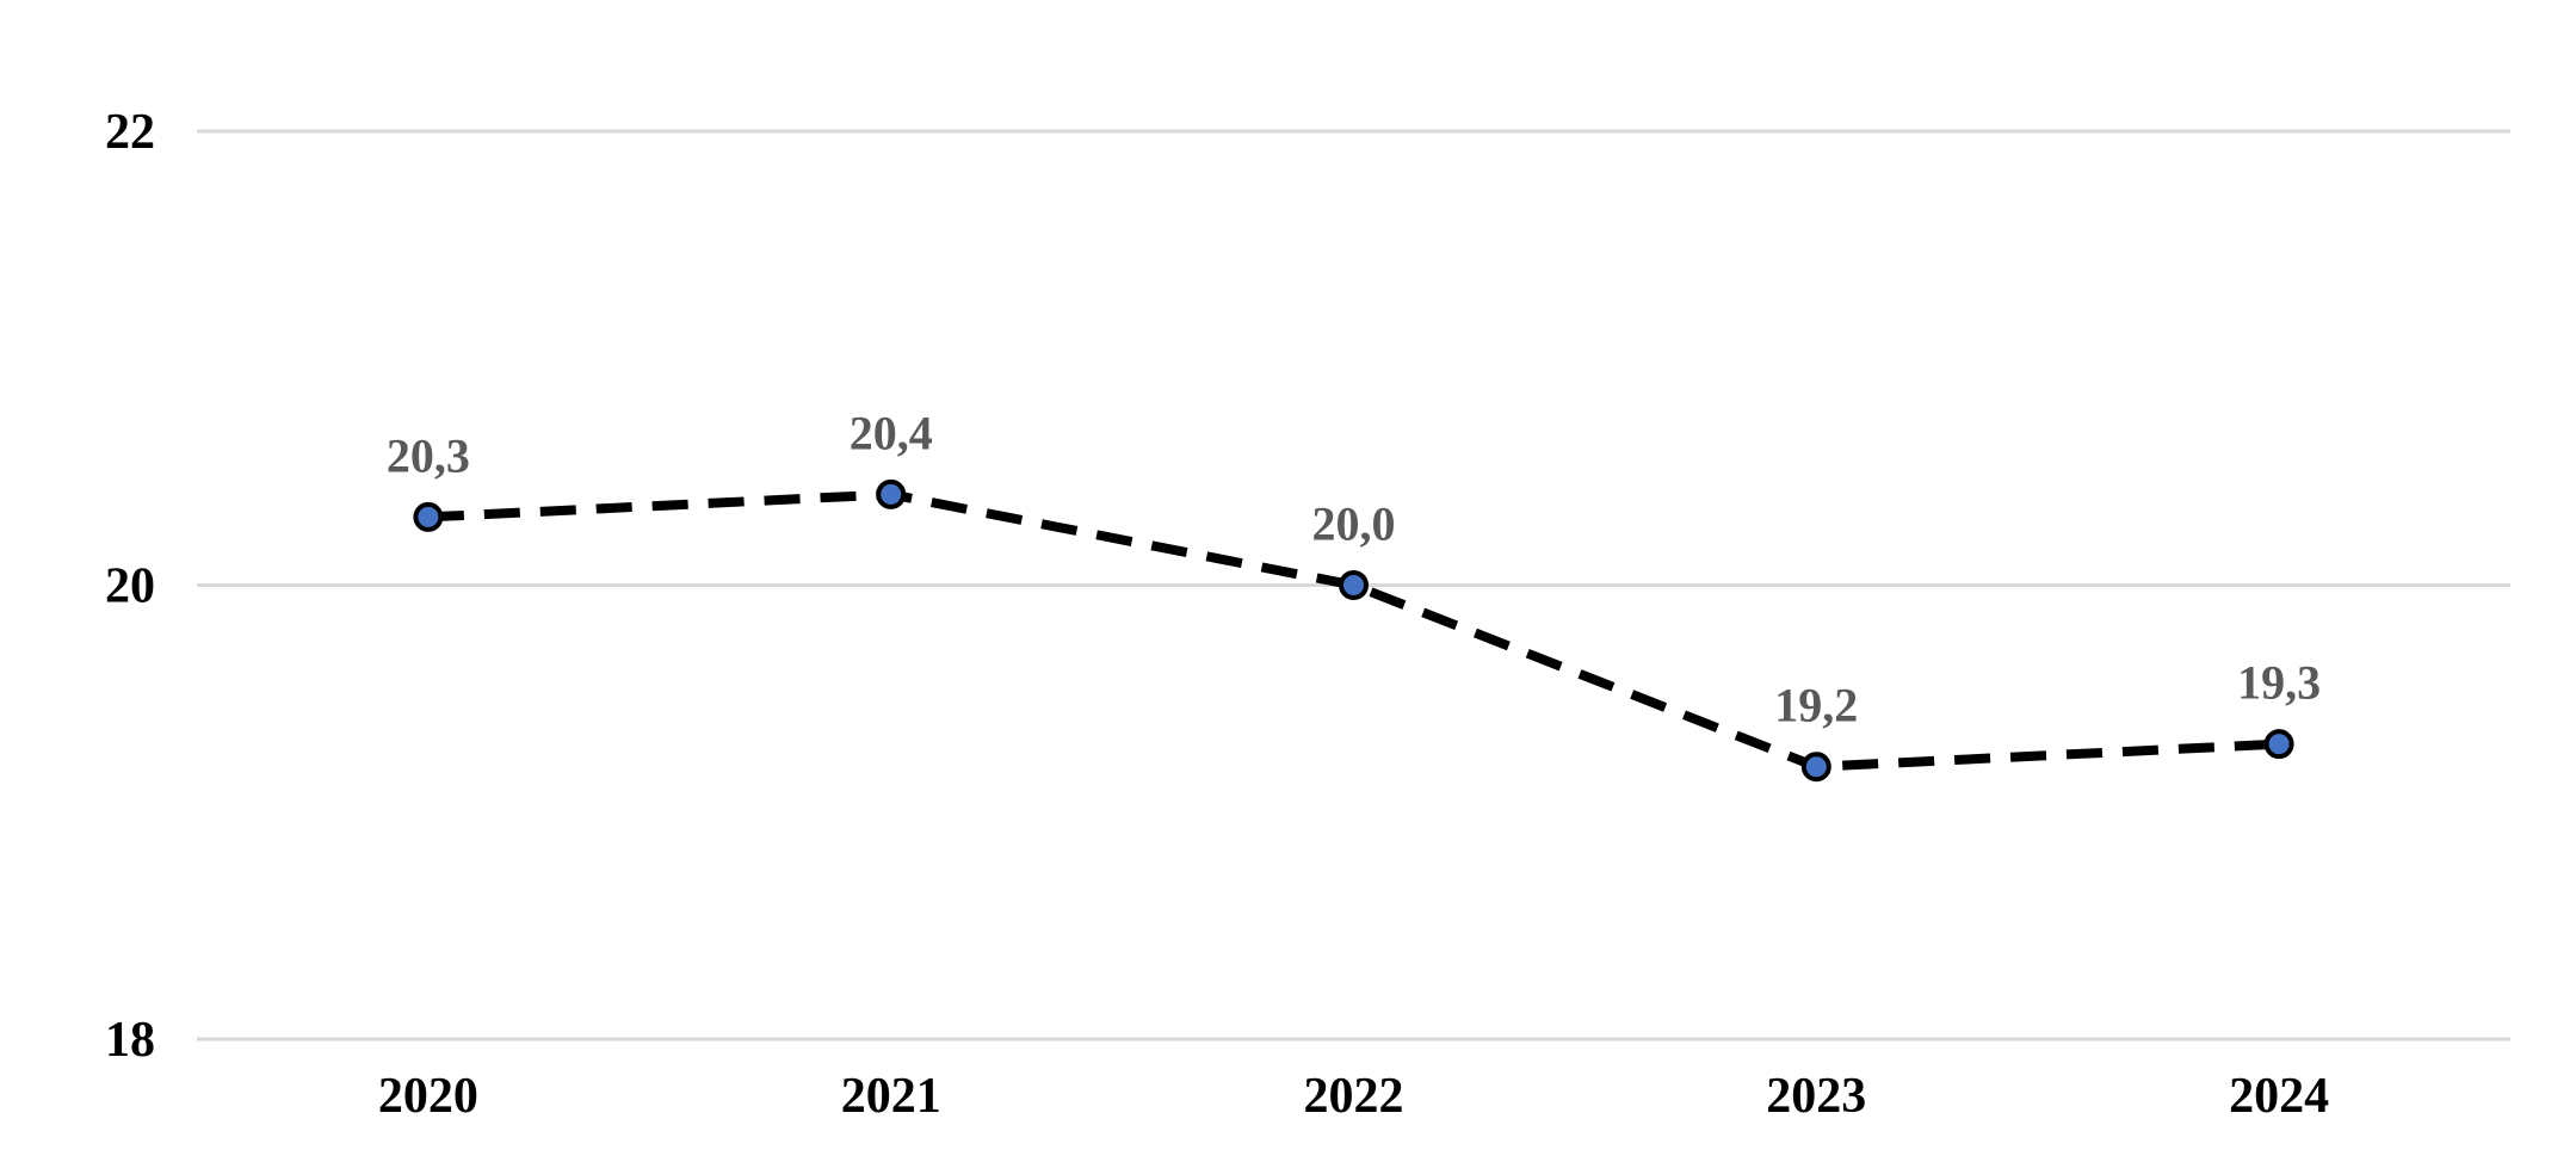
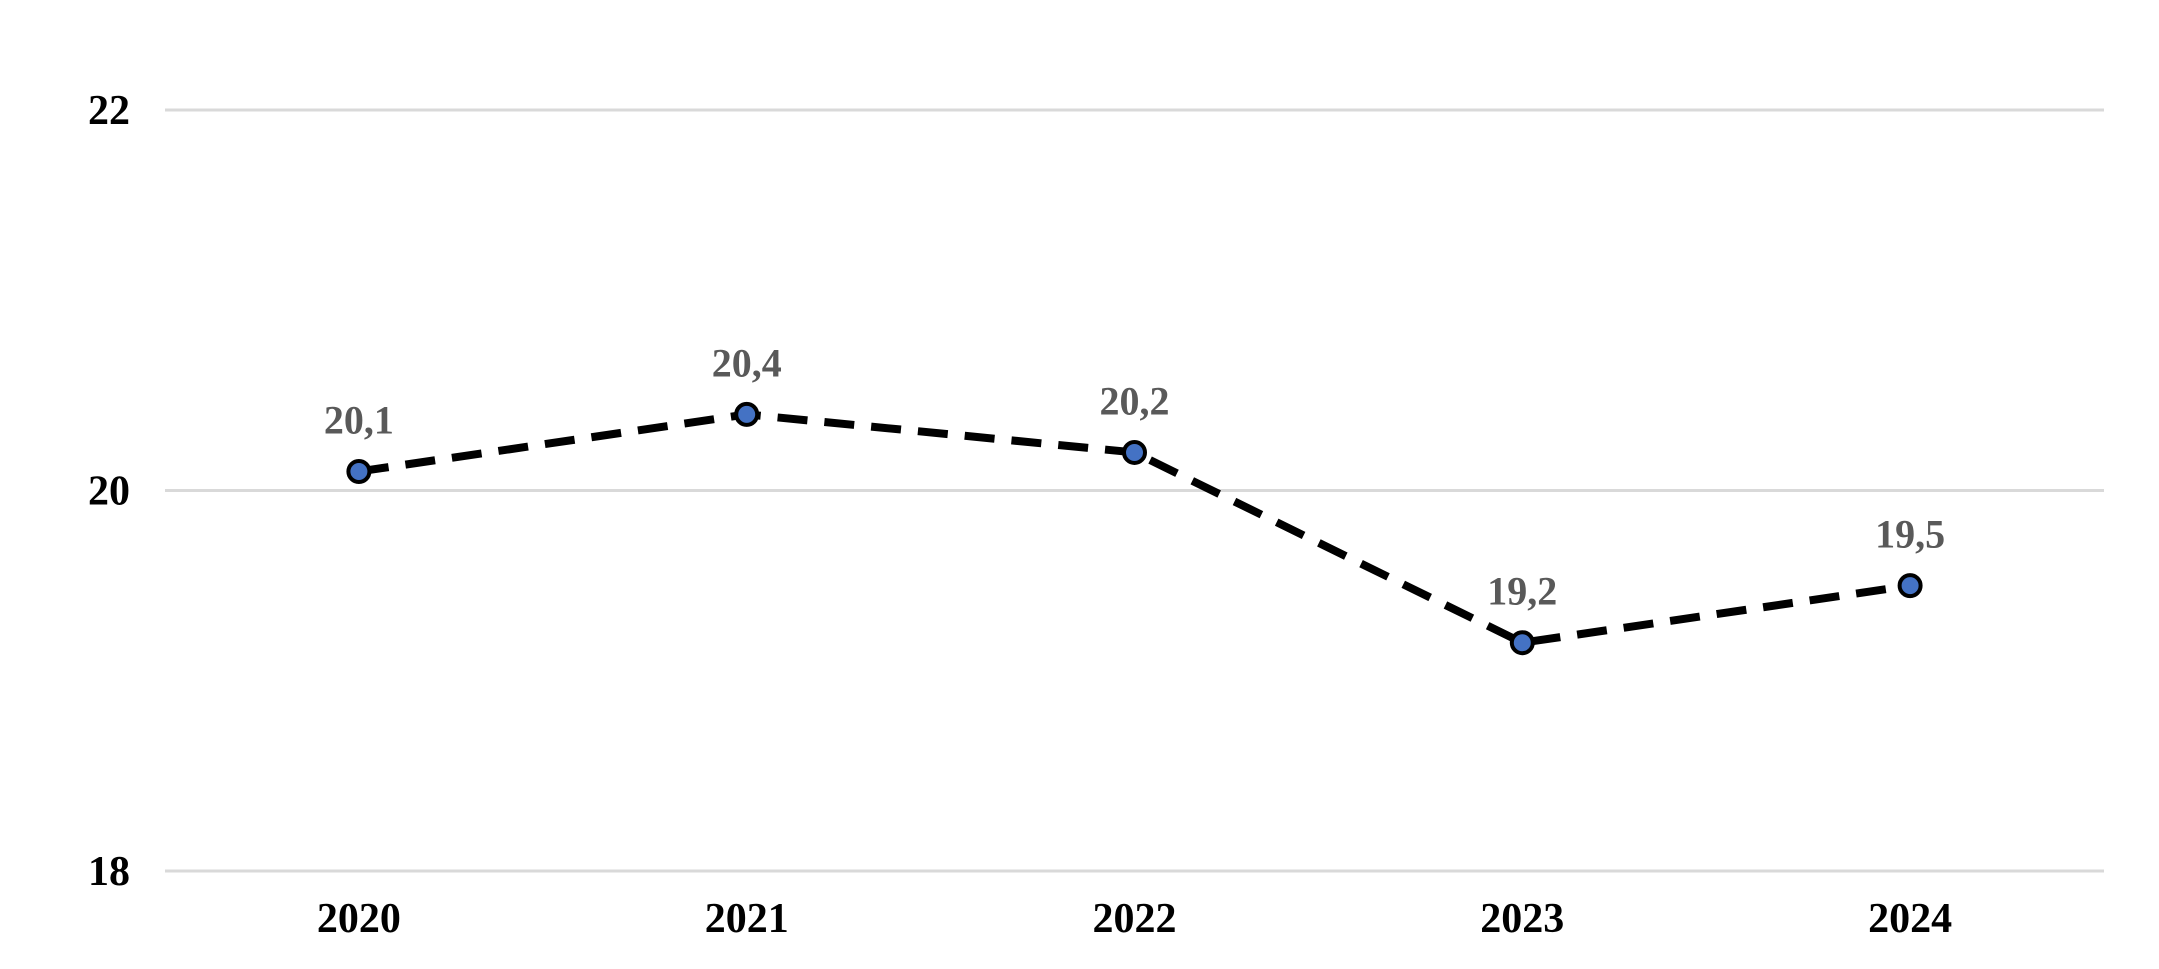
2020: 20,3 -> 20,1
2022: 20,0 -> 20,2
2024: 19,3 -> 19,5
